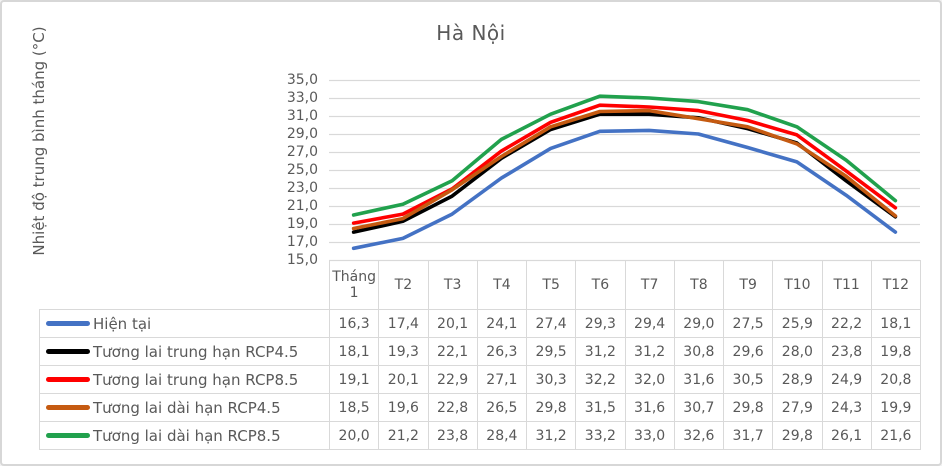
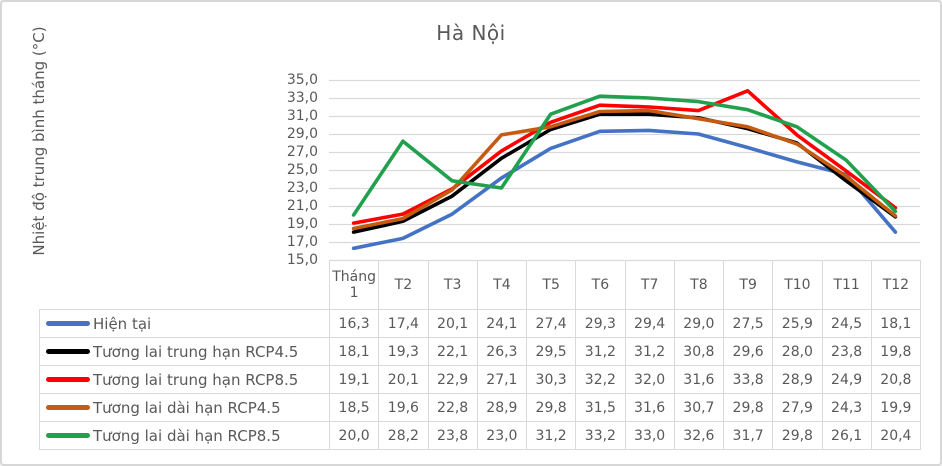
Tương lai dài hạn RCP8.5/T2: 21,2 -> 28,2
Tương lai dài hạn RCP4.5/T4: 26,5 -> 28,9
Tương lai dài hạn RCP8.5/T4: 28,4 -> 23,0
Tương lai trung hạn RCP8.5/T9: 30,5 -> 33,8
Hiện tại/T11: 22,2 -> 24,5
Tương lai dài hạn RCP8.5/T12: 21,6 -> 20,4
